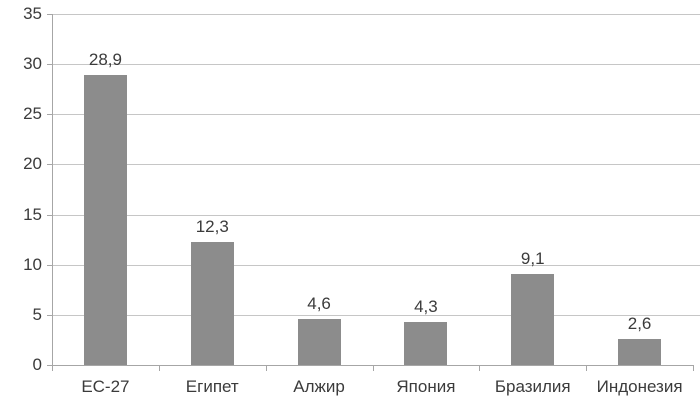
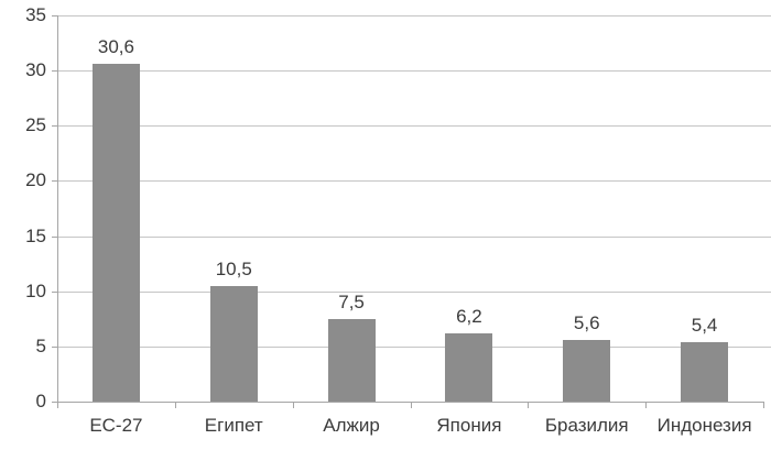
ЕС-27: 28,9 -> 30,6
Египет: 12,3 -> 10,5
Алжир: 4,6 -> 7,5
Япония: 4,3 -> 6,2
Бразилия: 9,1 -> 5,6
Индонезия: 2,6 -> 5,4
